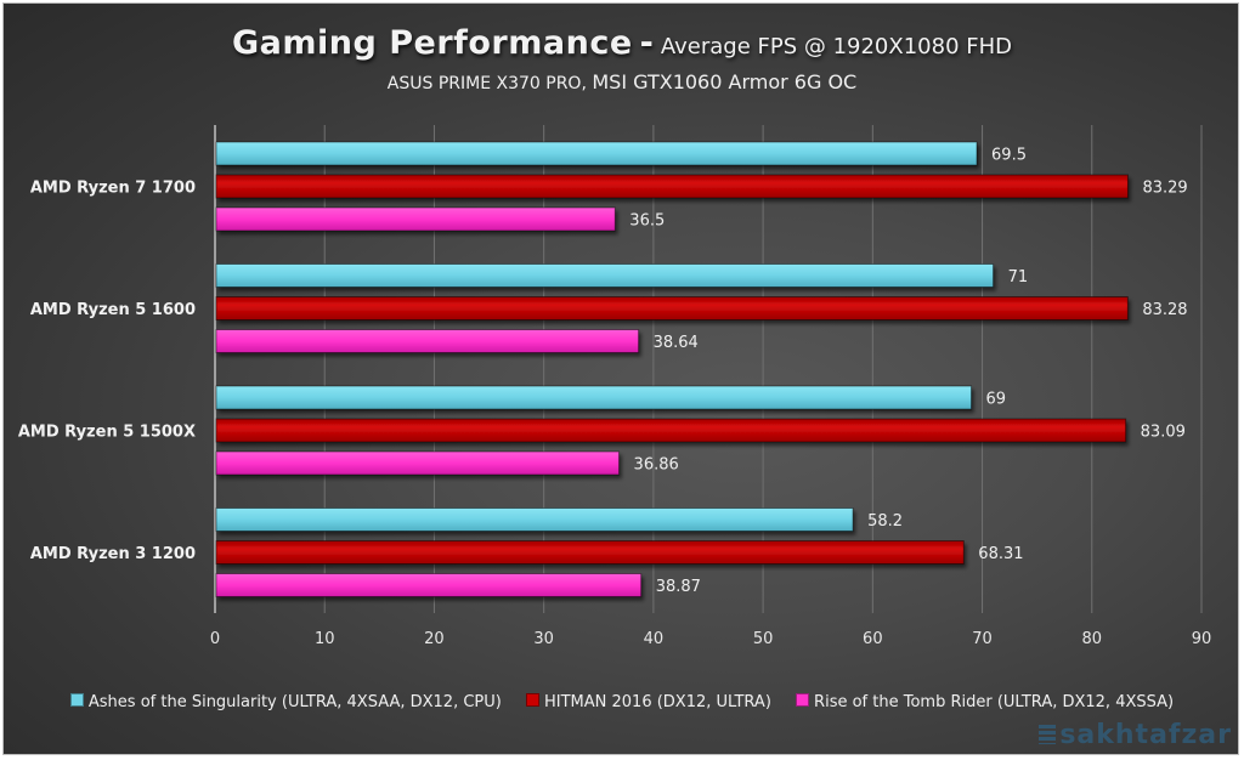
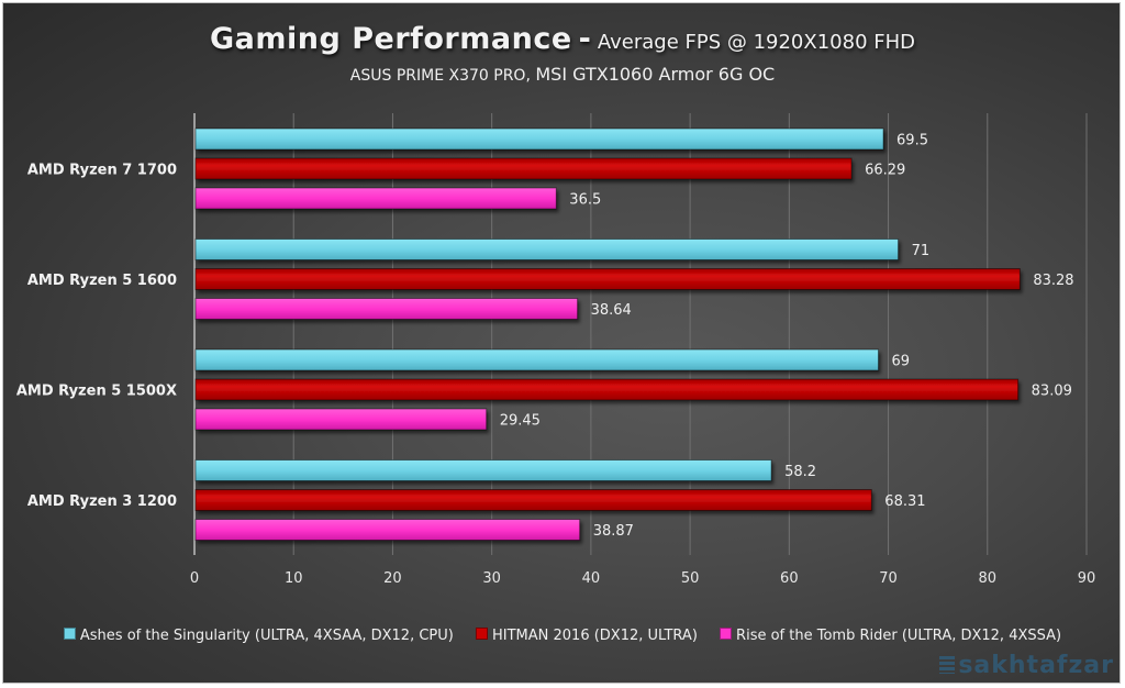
HITMAN 2016 (DX12, ULTRA)/AMD Ryzen 7 1700: 83.29 -> 66.29
Rise of the Tomb Rider (ULTRA, DX12, 4XSSA)/AMD Ryzen 5 1500X: 36.86 -> 29.45
